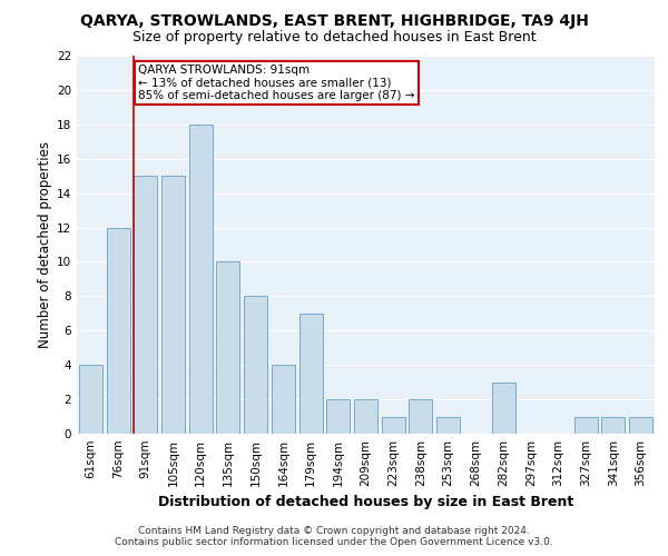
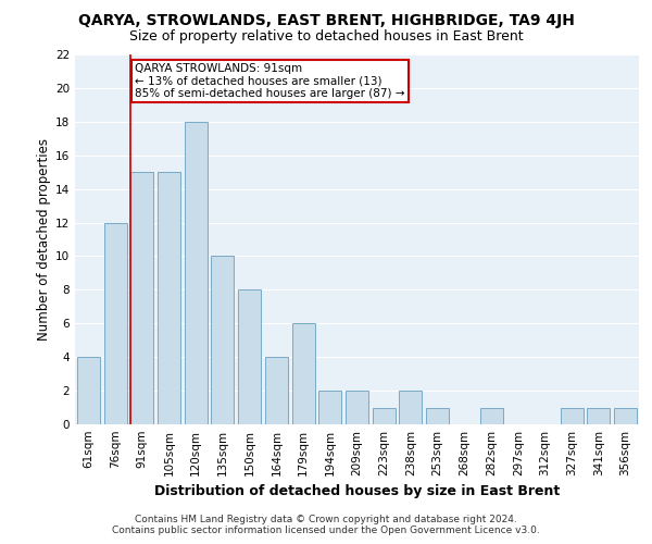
179sqm: 7 -> 6
282sqm: 3 -> 1
